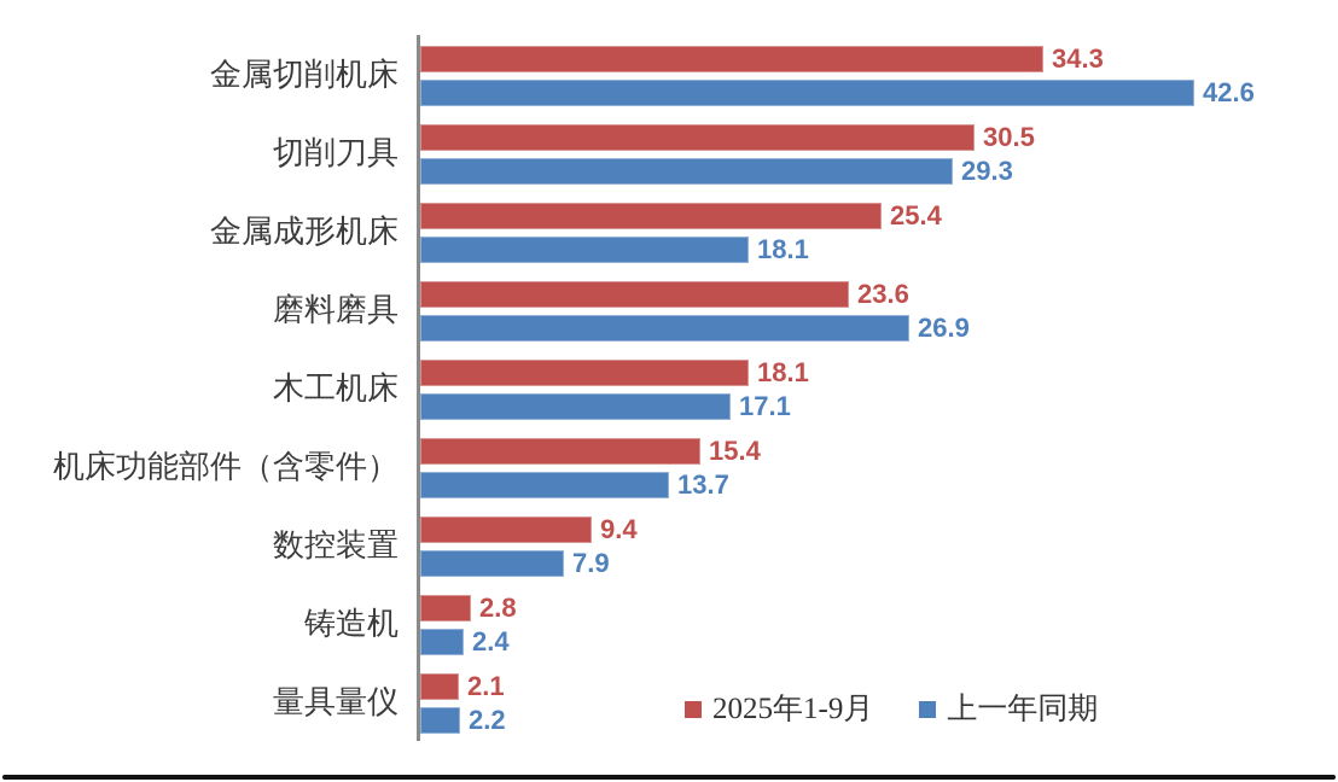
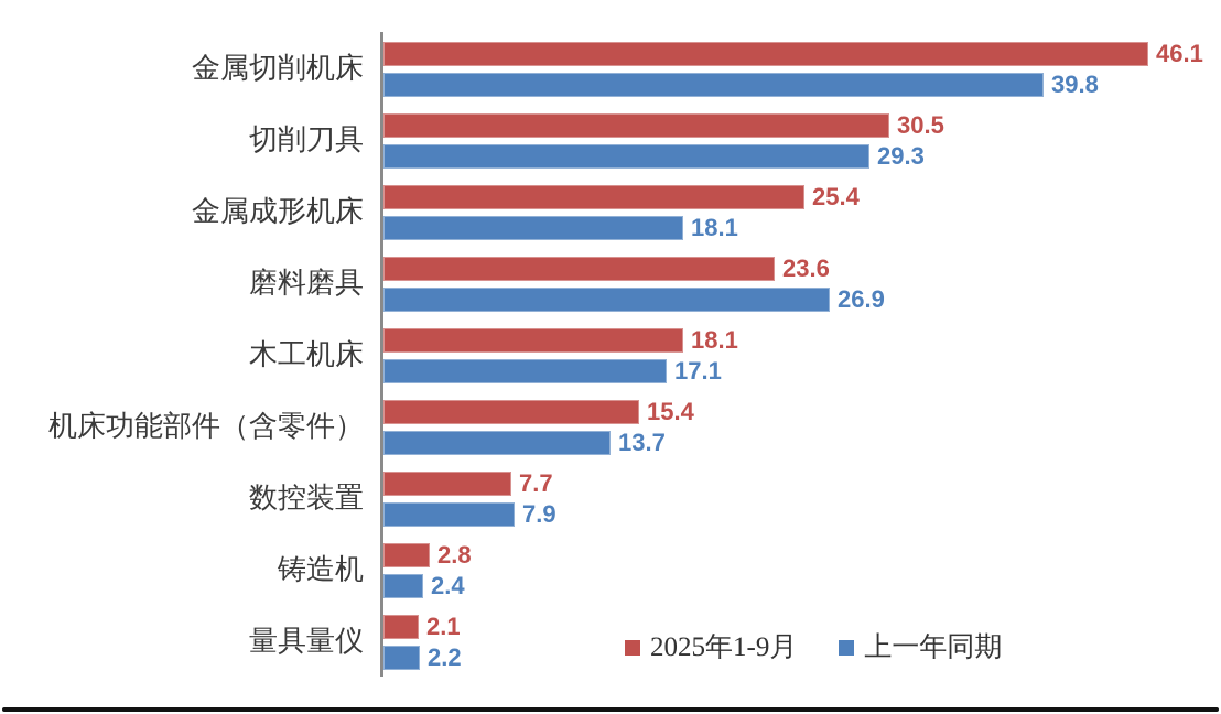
2025年1-9月/金属切削机床: 34.3 -> 46.1
上一年同期/金属切削机床: 42.6 -> 39.8
2025年1-9月/数控装置: 9.4 -> 7.7
